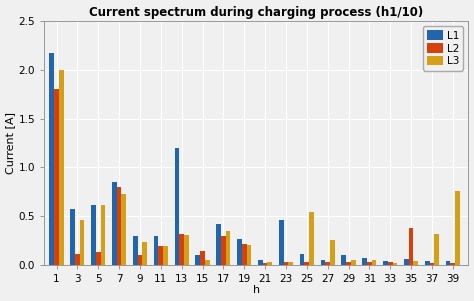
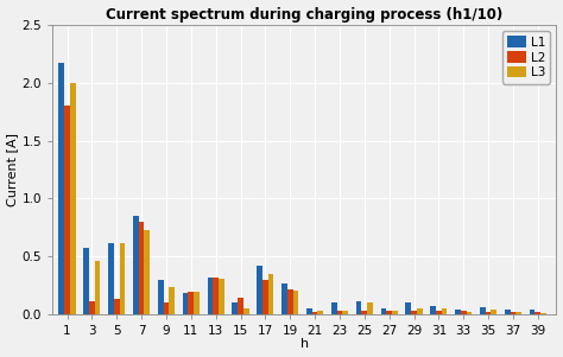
L1/11: 0.30 -> 0.18
L1/13: 1.20 -> 0.32
L1/23: 0.46 -> 0.10
L3/25: 0.54 -> 0.10
L3/27: 0.26 -> 0.03
L2/35: 0.38 -> 0.02
L3/37: 0.32 -> 0.02
L3/39: 0.76 -> 0.01
